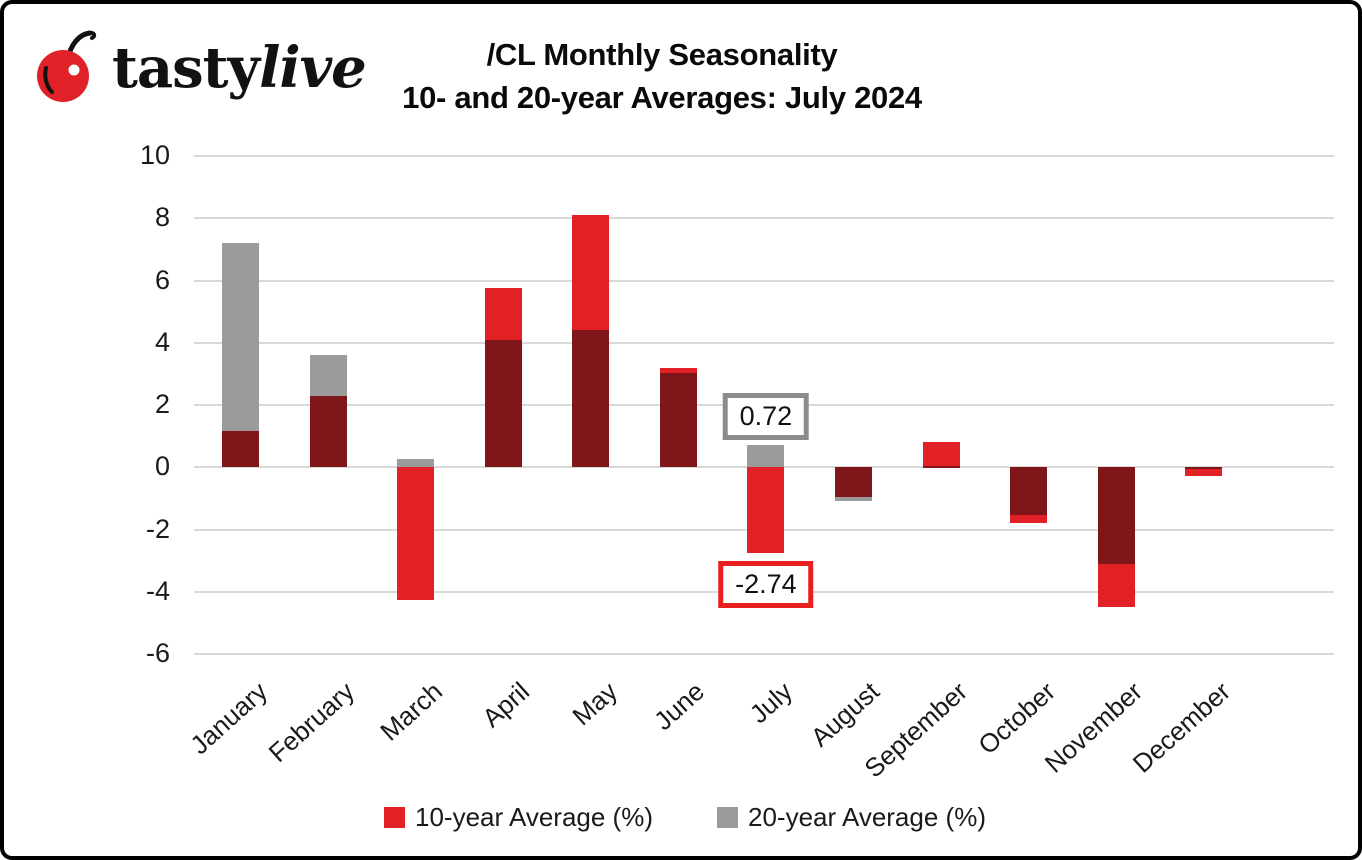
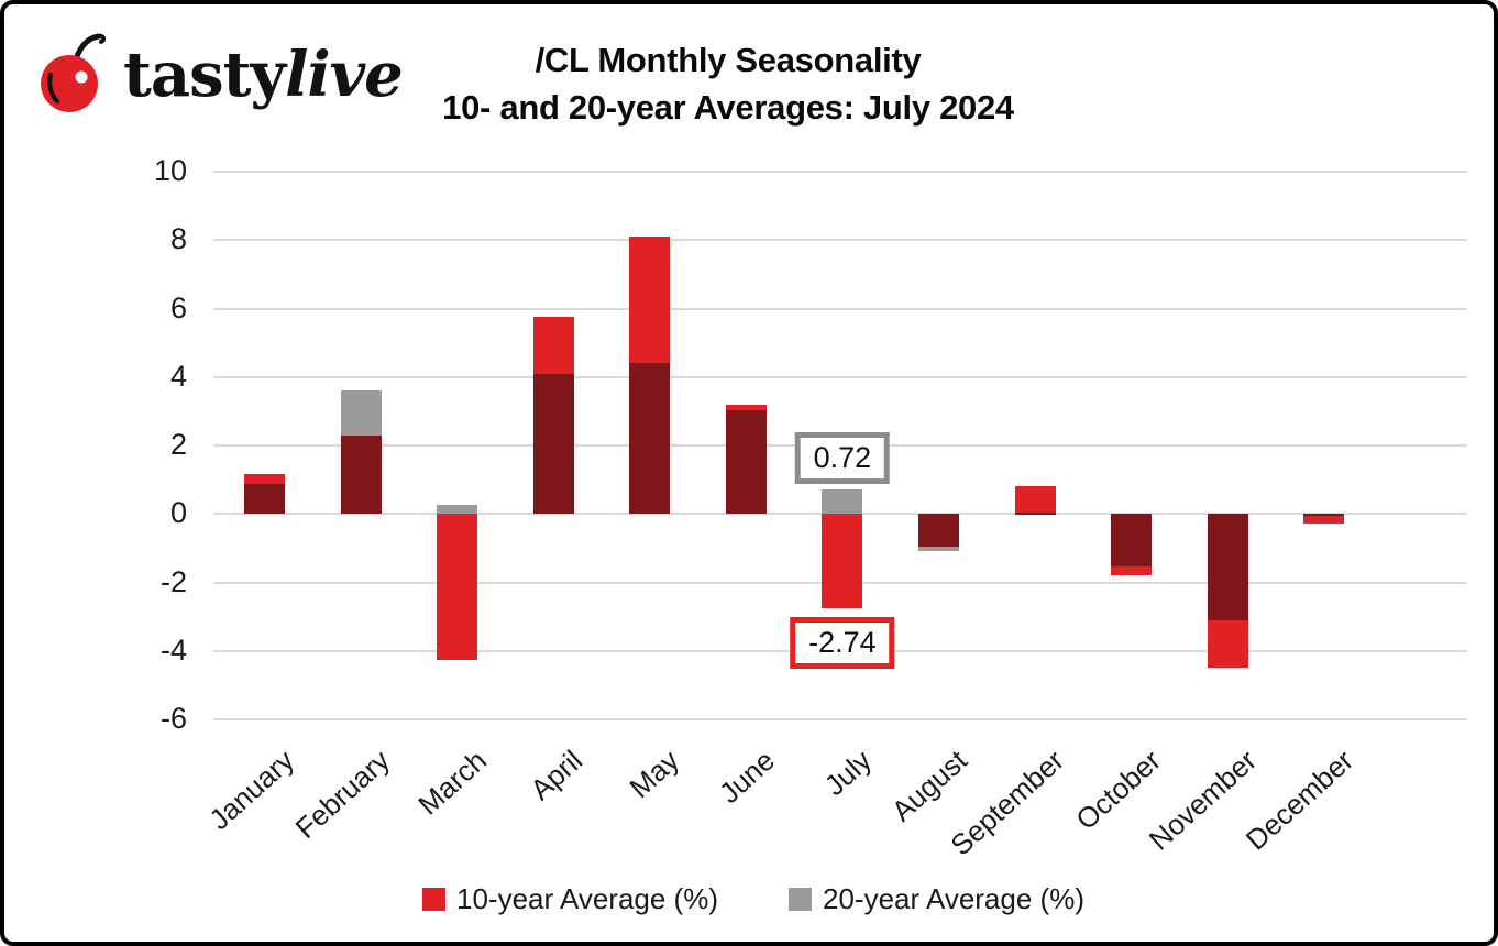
20-year Average (%)/January: 7.2 -> 0.9
